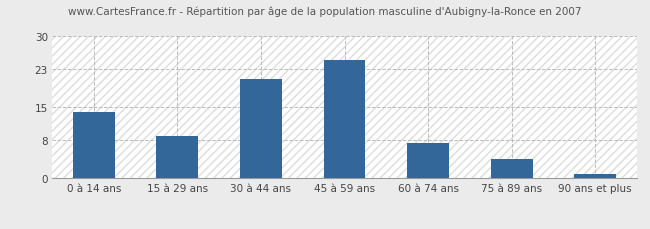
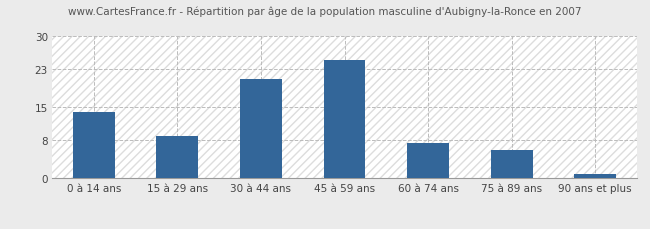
75 à 89 ans: 4.0 -> 6.0
